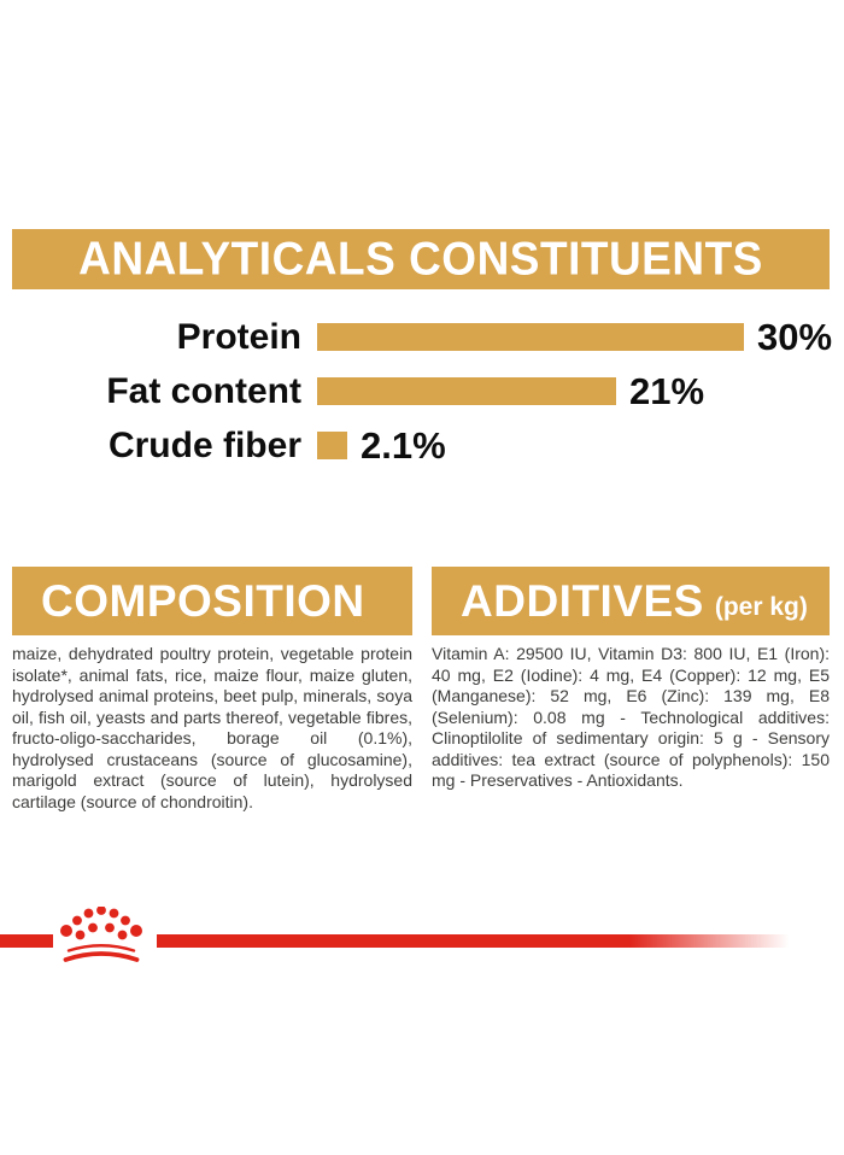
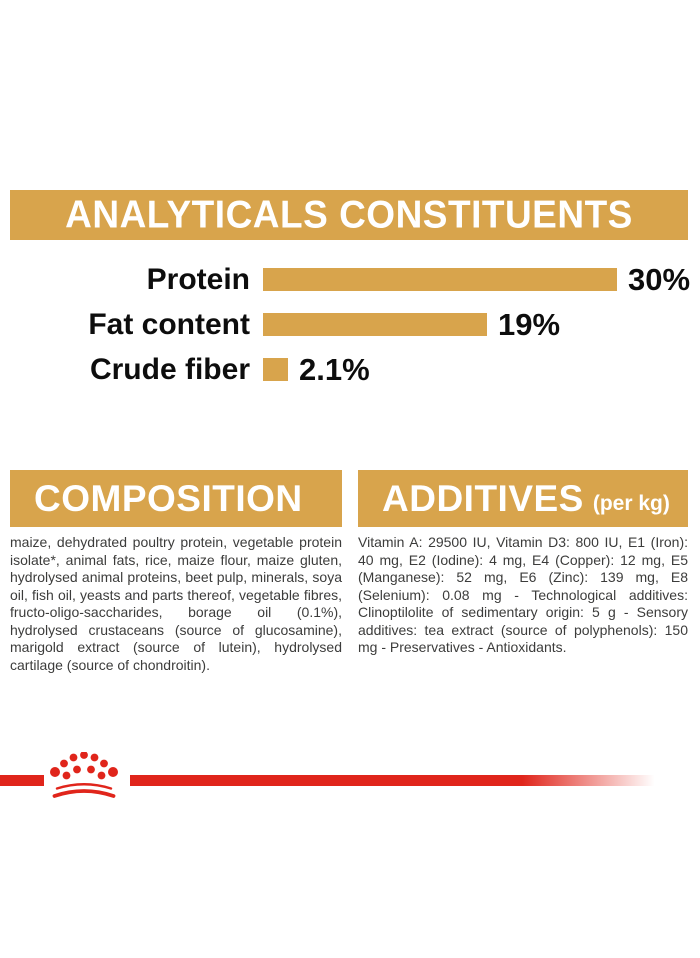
Fat content: 21% -> 19%
